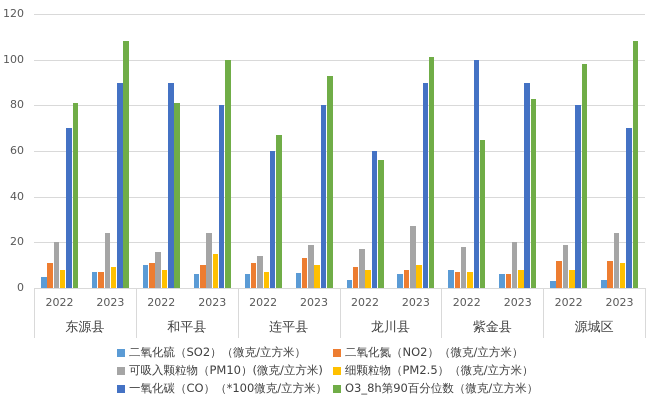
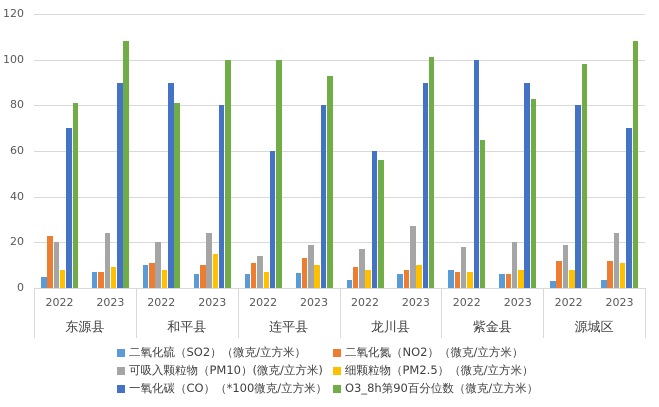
二氧化氮（NO2）（微克/立方米）/东源县 2022: 11 -> 23
可吸入颗粒物（PM10）(微克/立方米)/和平县 2022: 16 -> 20
O3_8h第90百分位数（微克/立方米）/连平县 2022: 67 -> 100
